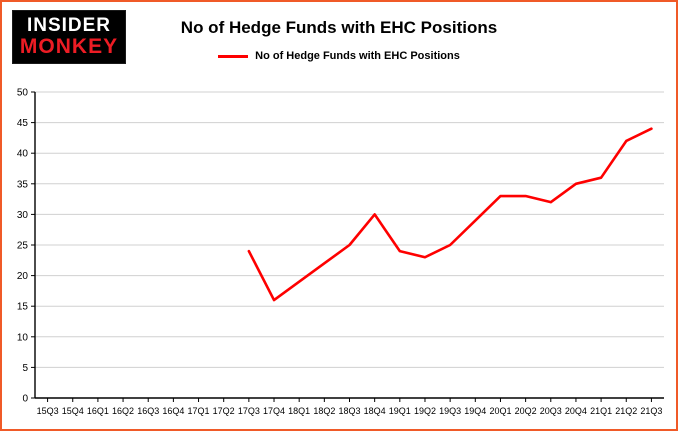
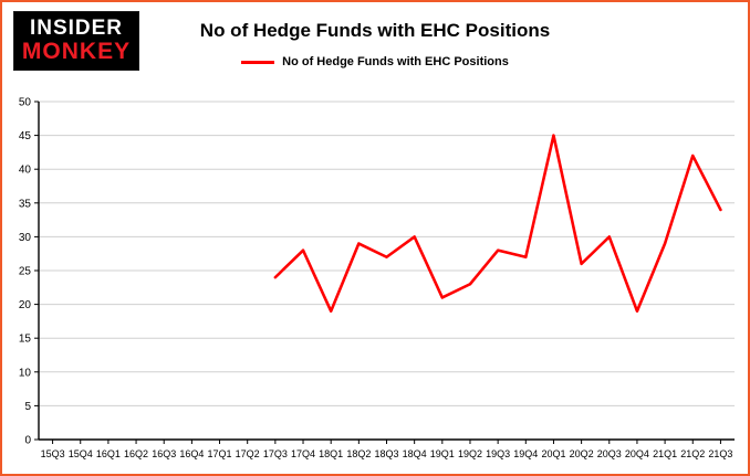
17Q4: 16 -> 28
18Q2: 22 -> 29
18Q3: 25 -> 27
19Q1: 24 -> 21
19Q3: 25 -> 28
19Q4: 29 -> 27
20Q1: 33 -> 45
20Q2: 33 -> 26
20Q3: 32 -> 30
20Q4: 35 -> 19
21Q1: 36 -> 29
21Q3: 44 -> 34
